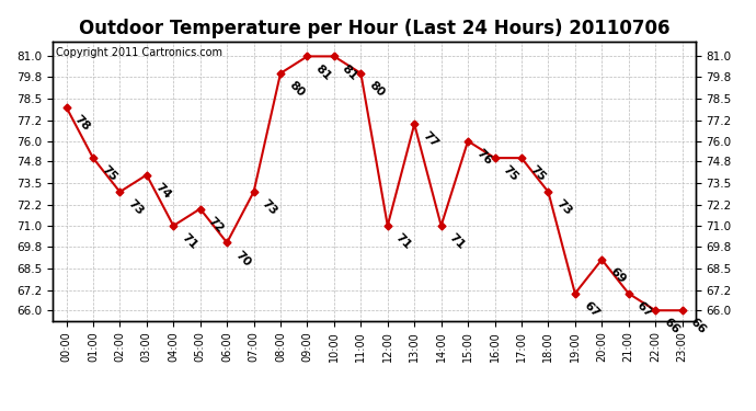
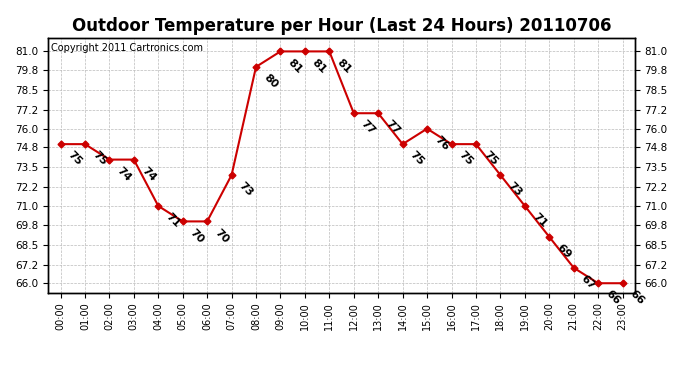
00:00: 78 -> 75
02:00: 73 -> 74
05:00: 72 -> 70
11:00: 80 -> 81
12:00: 71 -> 77
14:00: 71 -> 75
19:00: 67 -> 71
